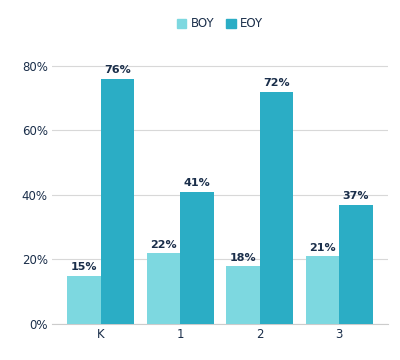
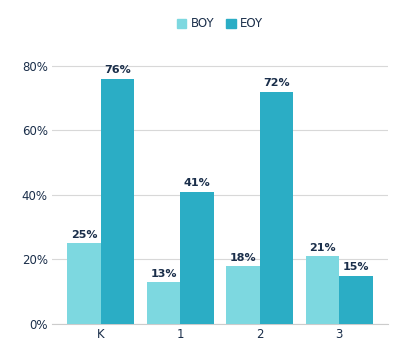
BOY/K: 15% -> 25%
BOY/1: 22% -> 13%
EOY/3: 37% -> 15%
